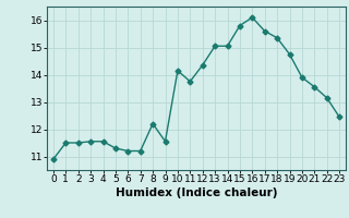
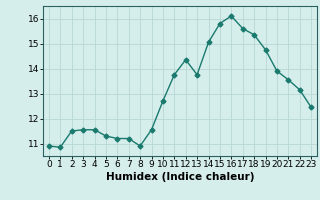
1: 11.50 -> 10.85
8: 12.20 -> 10.90
10: 14.15 -> 12.70
13: 15.05 -> 13.75
